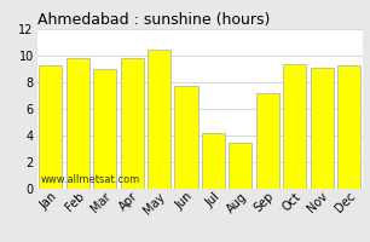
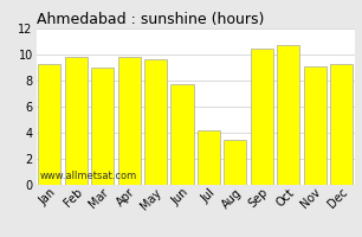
May: 10.5 -> 9.6
Sep: 7.2 -> 10.5
Oct: 9.4 -> 10.7
